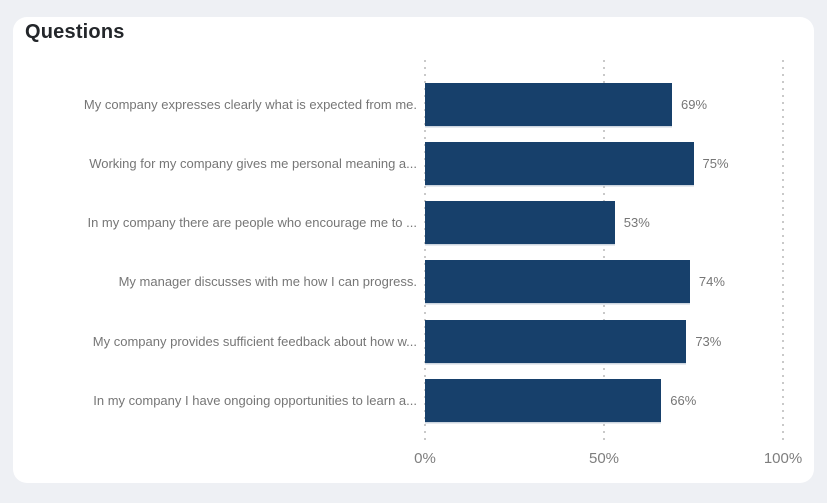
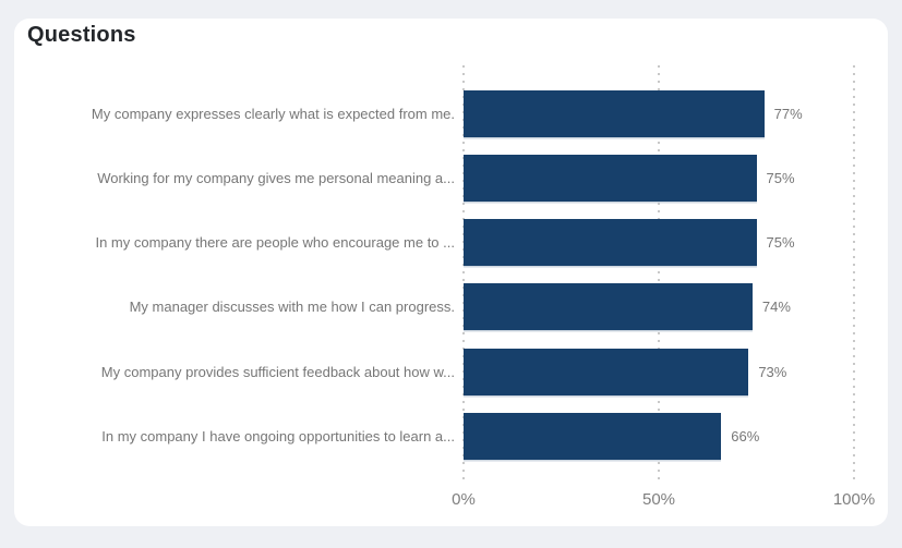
My company expresses clearly what is expected from me.: 69% -> 77%
In my company there are people who encourage me to ...: 53% -> 75%
